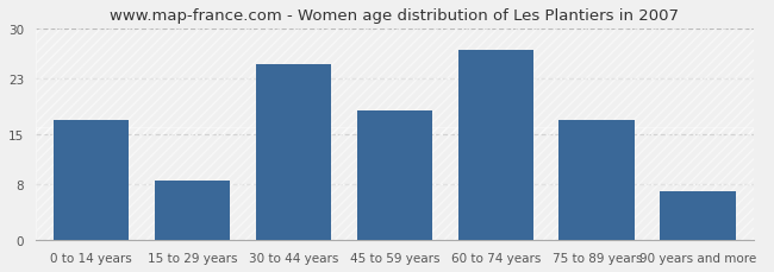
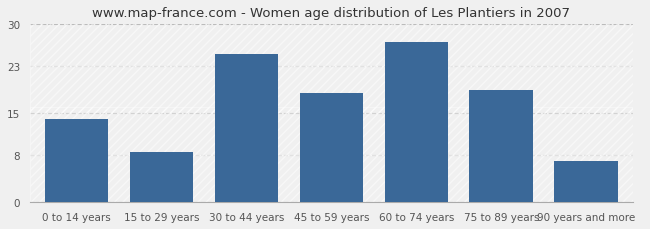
0 to 14 years: 17.0 -> 14.0
75 to 89 years: 17.0 -> 19.0
